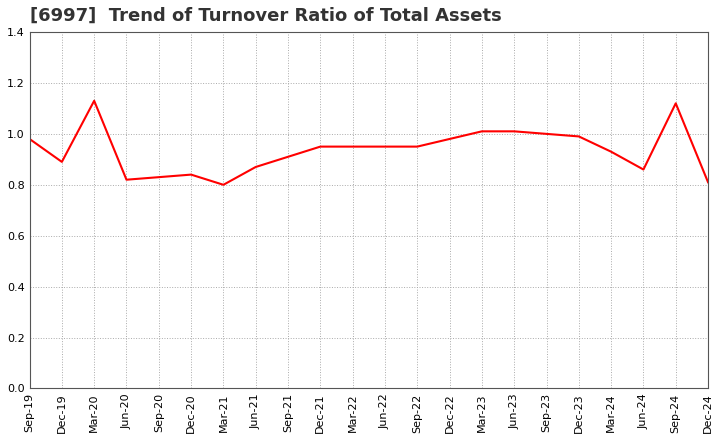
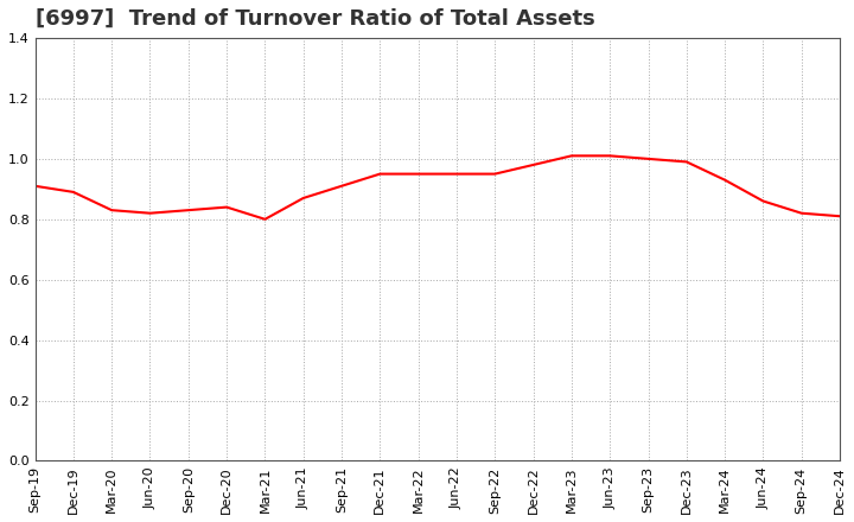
Sep-19: 0.98 -> 0.91
Mar-20: 1.13 -> 0.83
Sep-24: 1.12 -> 0.82
